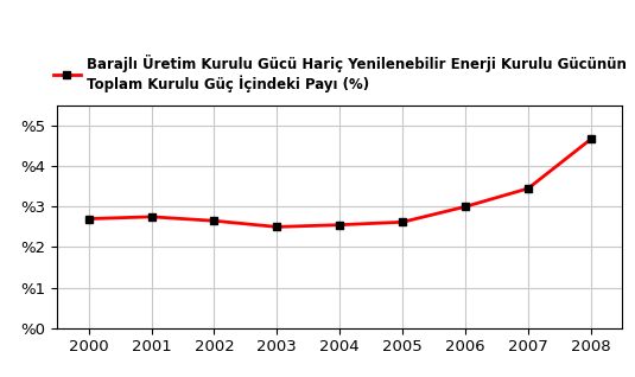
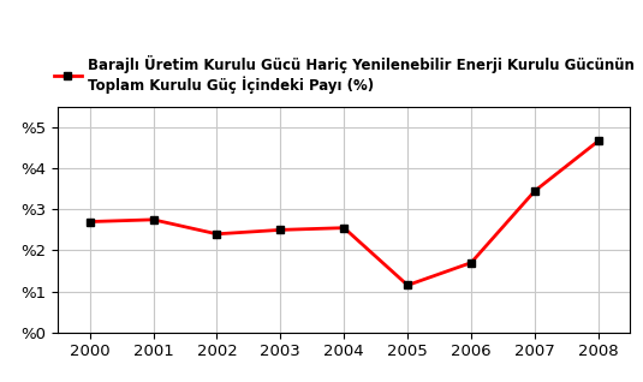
2002: %2.65 -> %2.40
2005: %2.62 -> %1.15
2006: %3.00 -> %1.70
